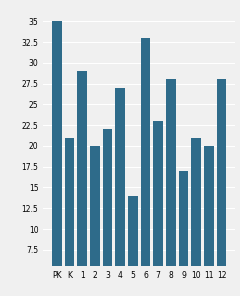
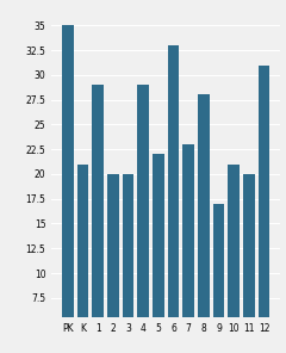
3: 22 -> 20
4: 27 -> 29
5: 14 -> 22
12: 28 -> 31
